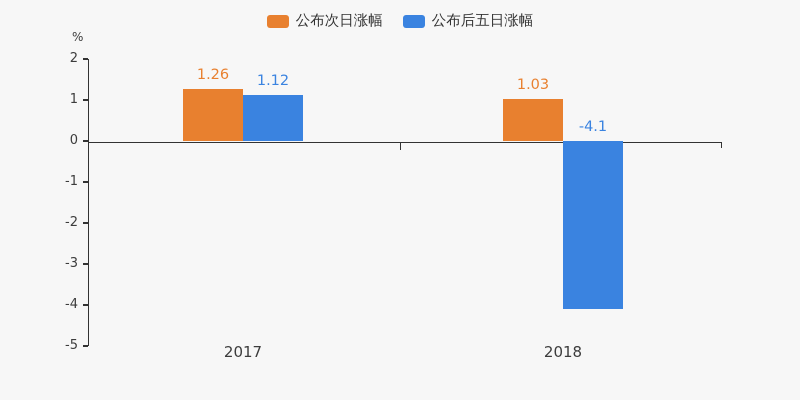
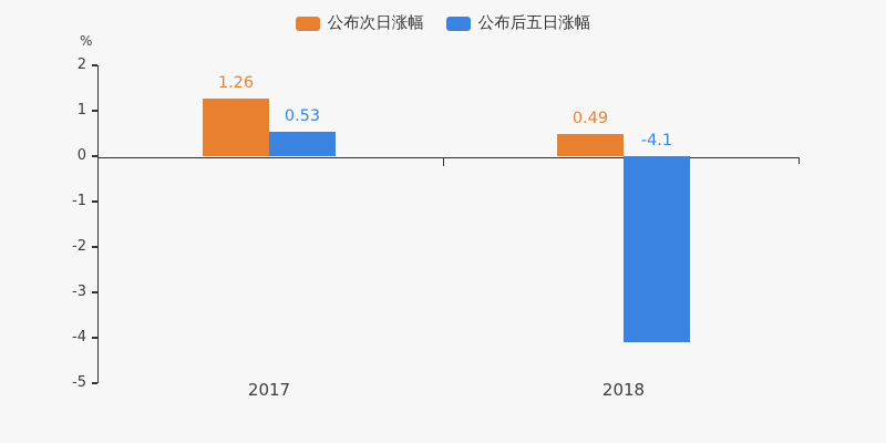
公布后五日涨幅/2017: 1.12 -> 0.53
公布次日涨幅/2018: 1.03 -> 0.49
